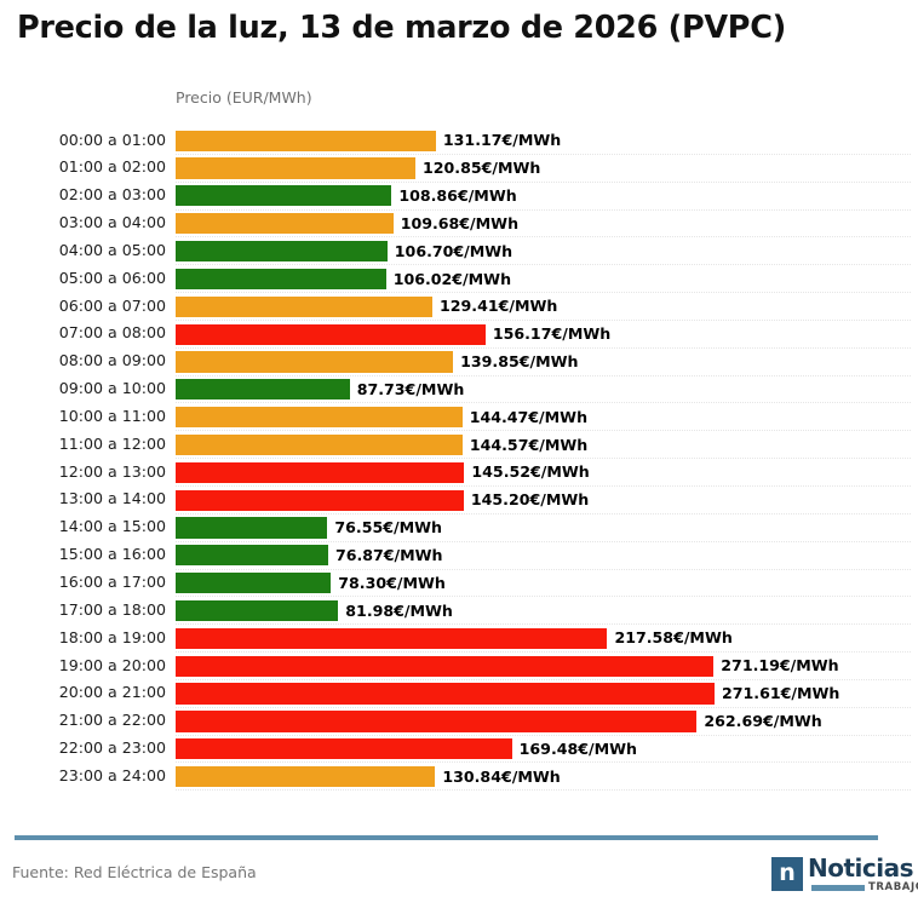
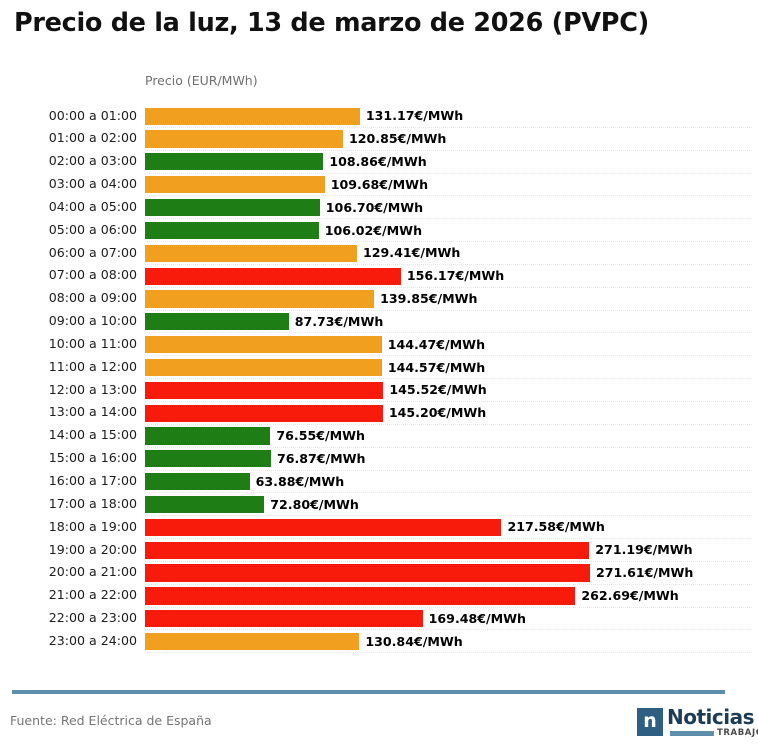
16:00 a 17:00: 78.30 -> 63.88
17:00 a 18:00: 81.98 -> 72.80
